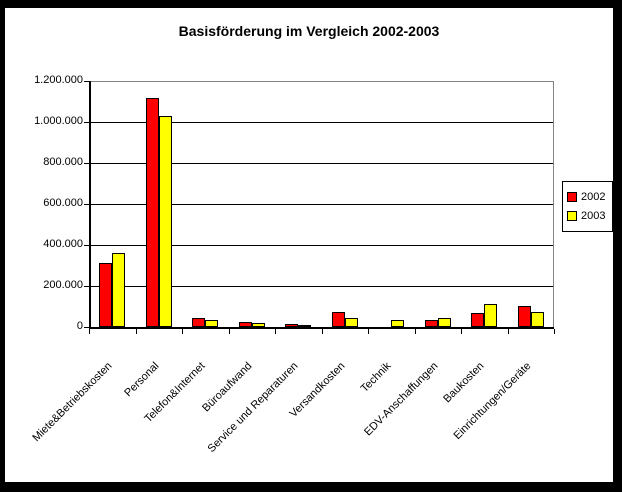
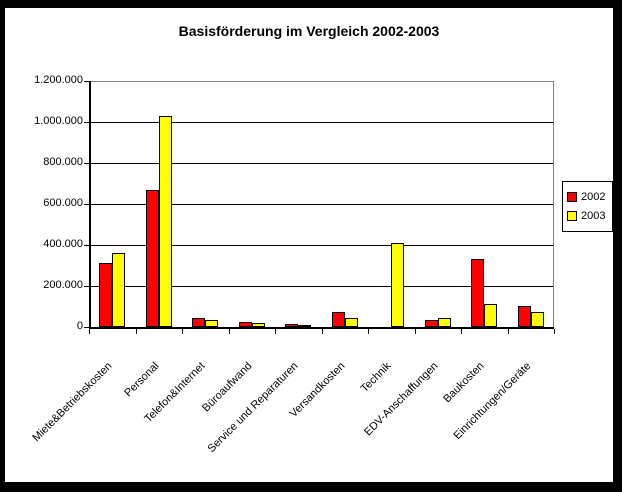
2002/Personal: 1120000 -> 670000
2003/Technik: 40000 -> 410000
2002/Baukosten: 70000 -> 330000
